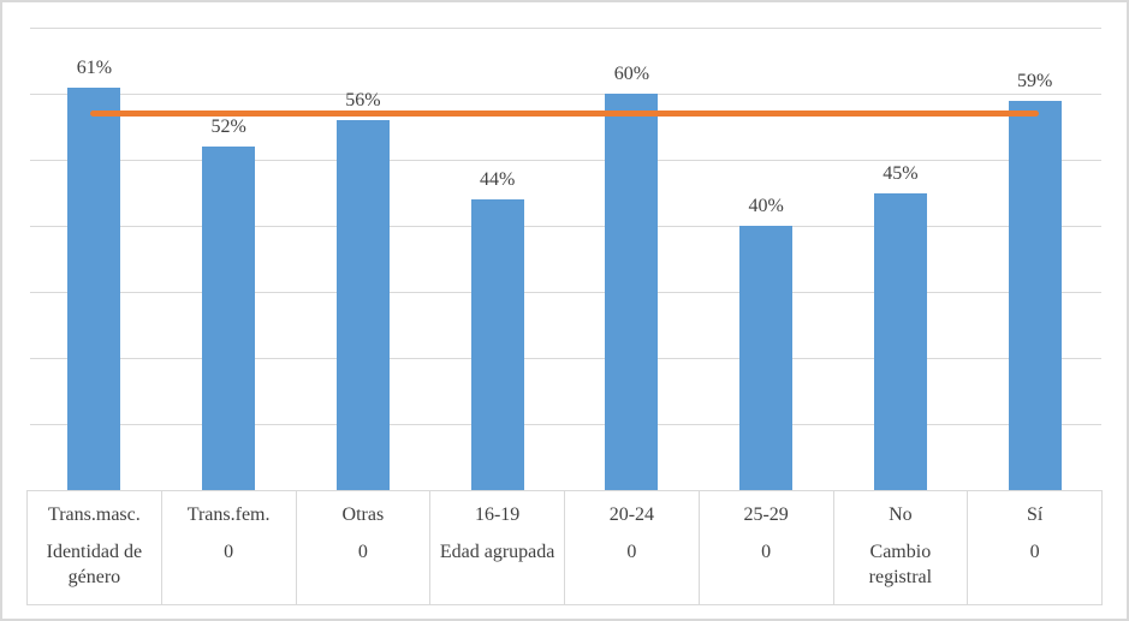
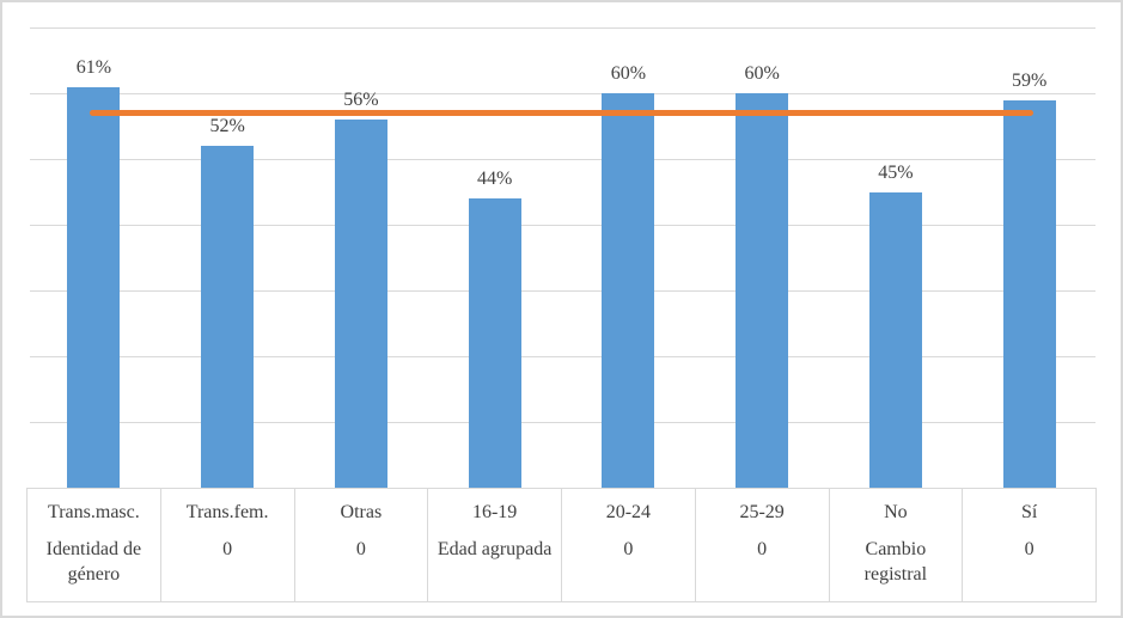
25-29: 40% -> 60%
